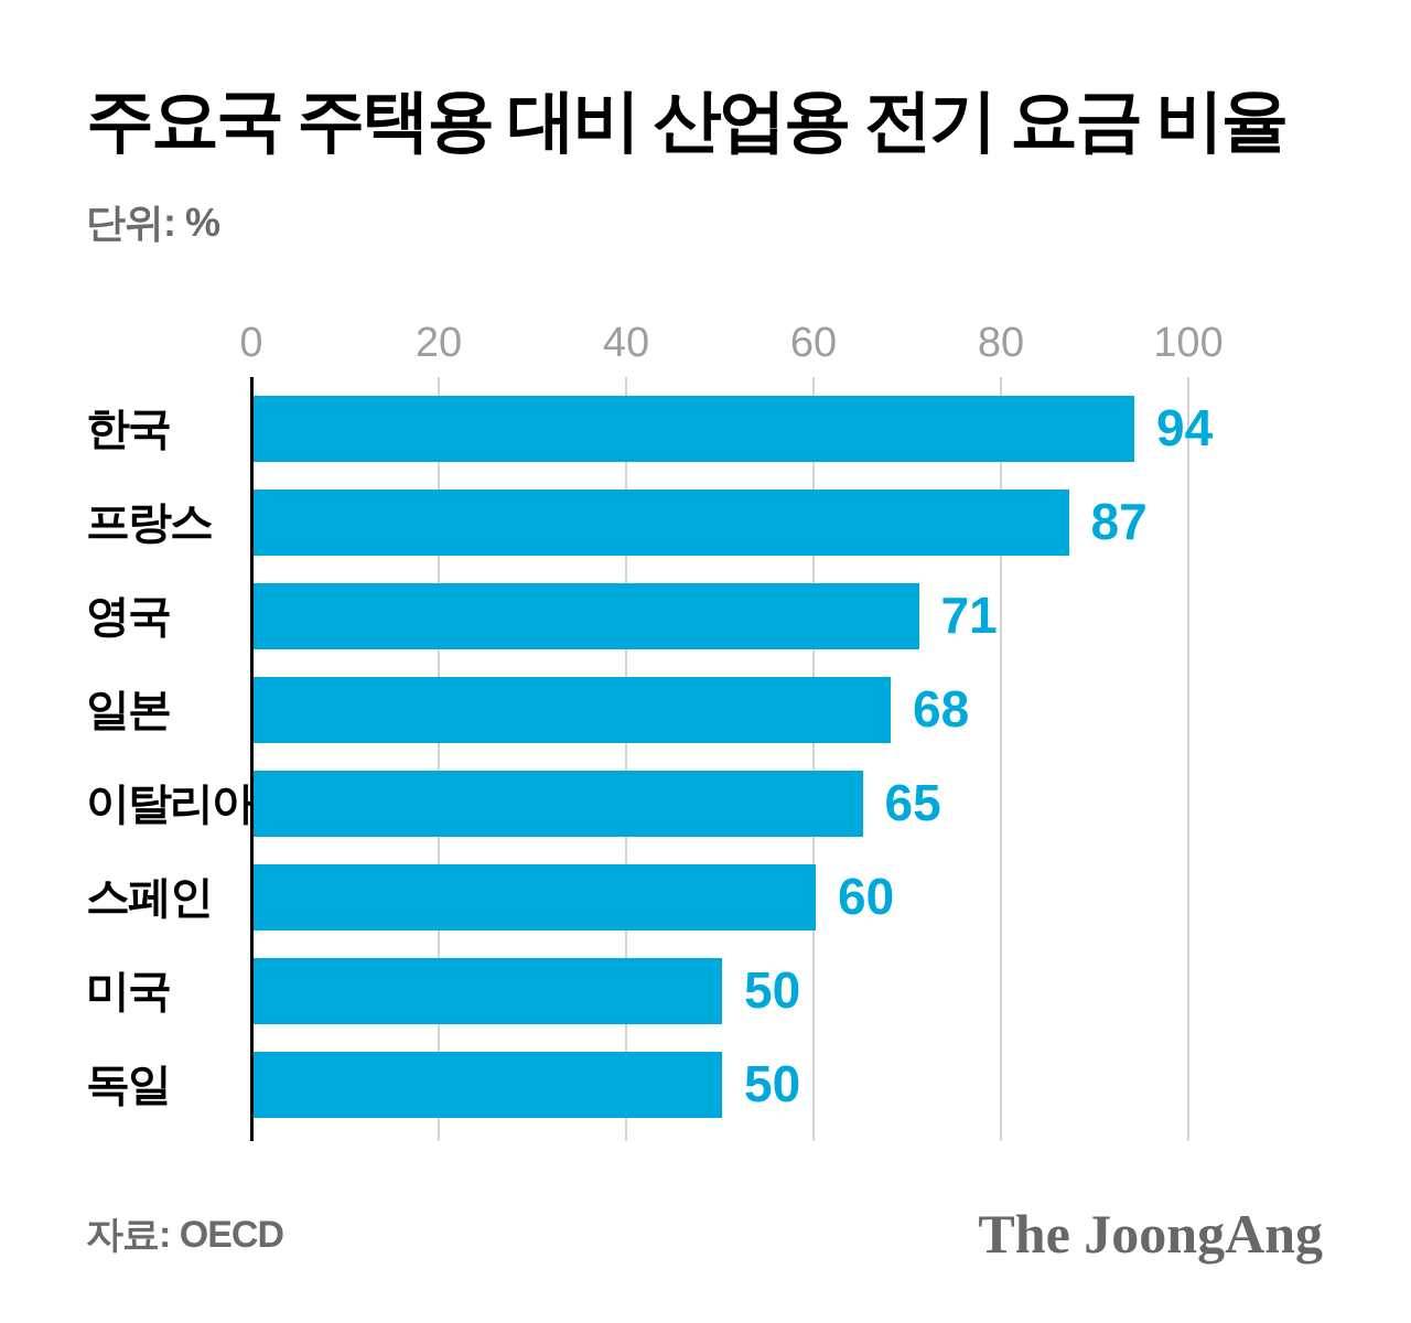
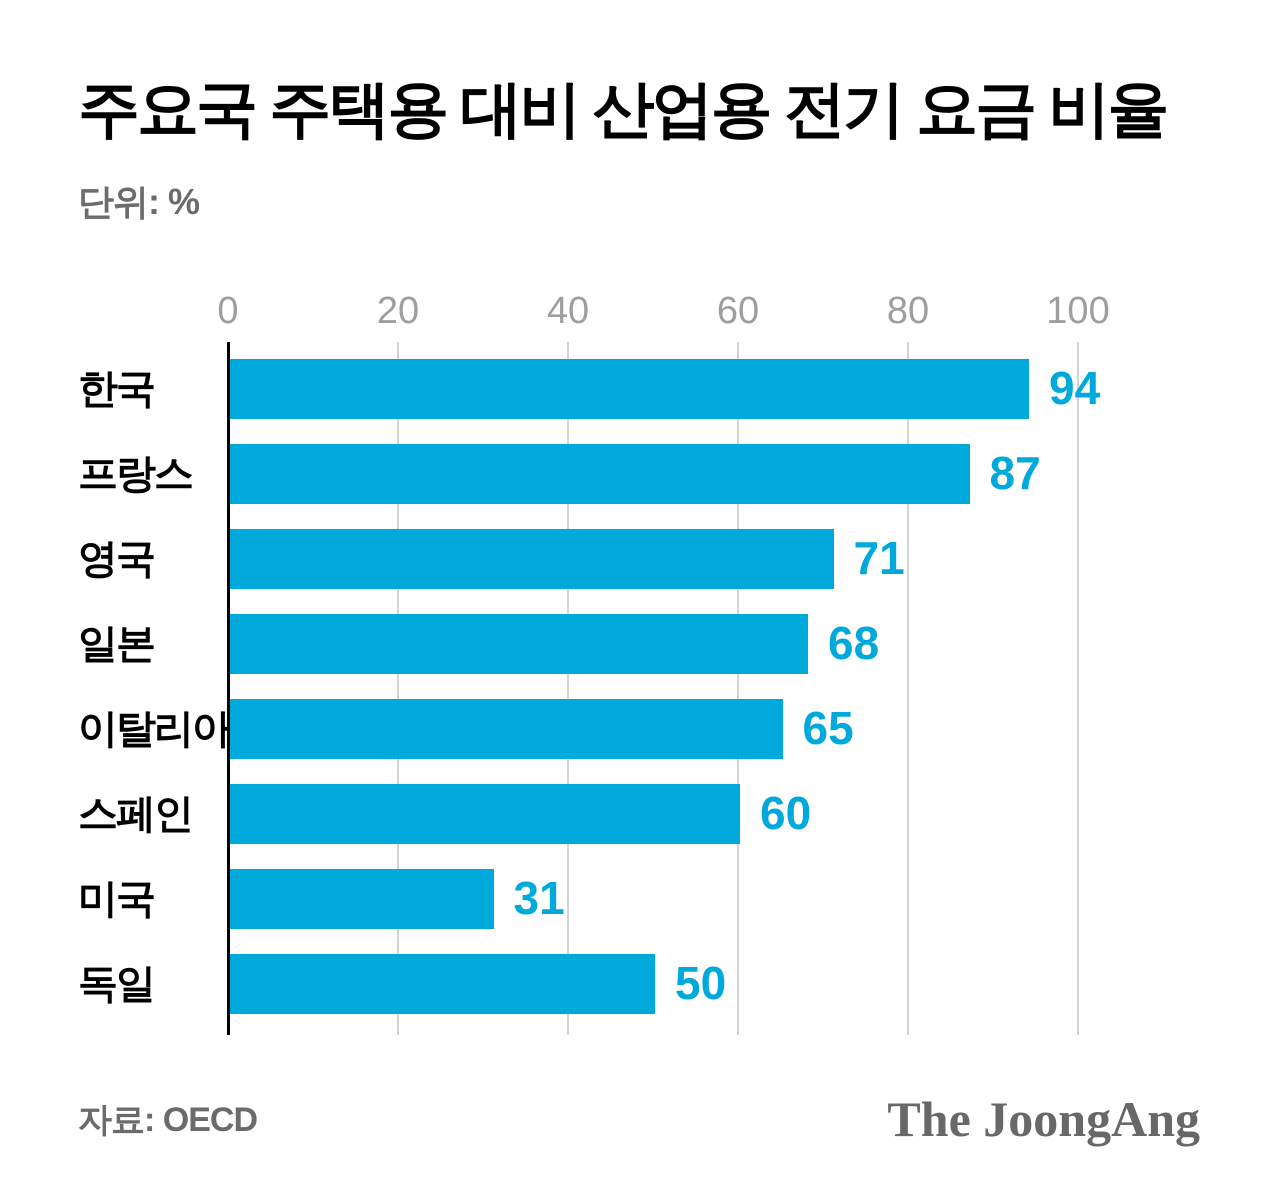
미국: 50 -> 31
